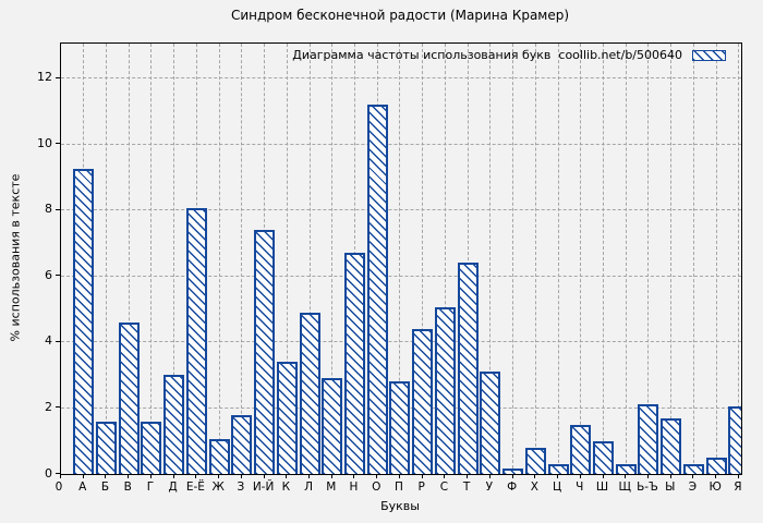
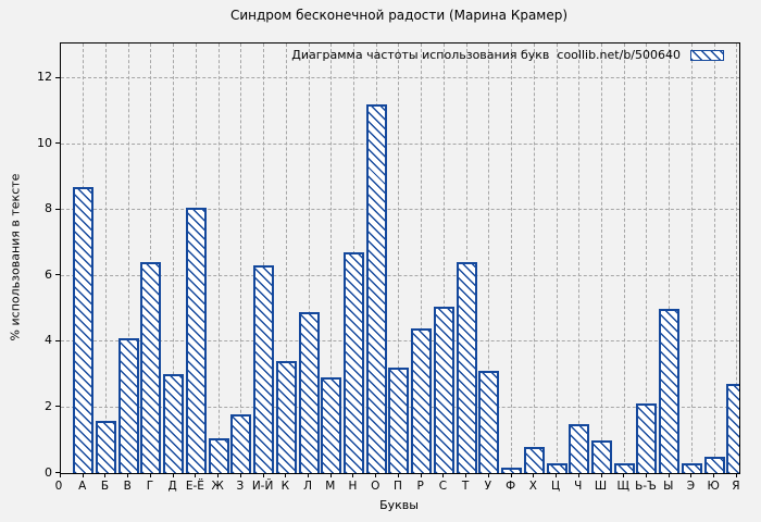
А: 9.2 -> 8.7
В: 4.6 -> 4.1
Г: 1.6 -> 6.4
И-Й: 7.4 -> 6.3
П: 2.8 -> 3.2
Ы: 1.7 -> 5.0
Я: 2.0 -> 2.7
